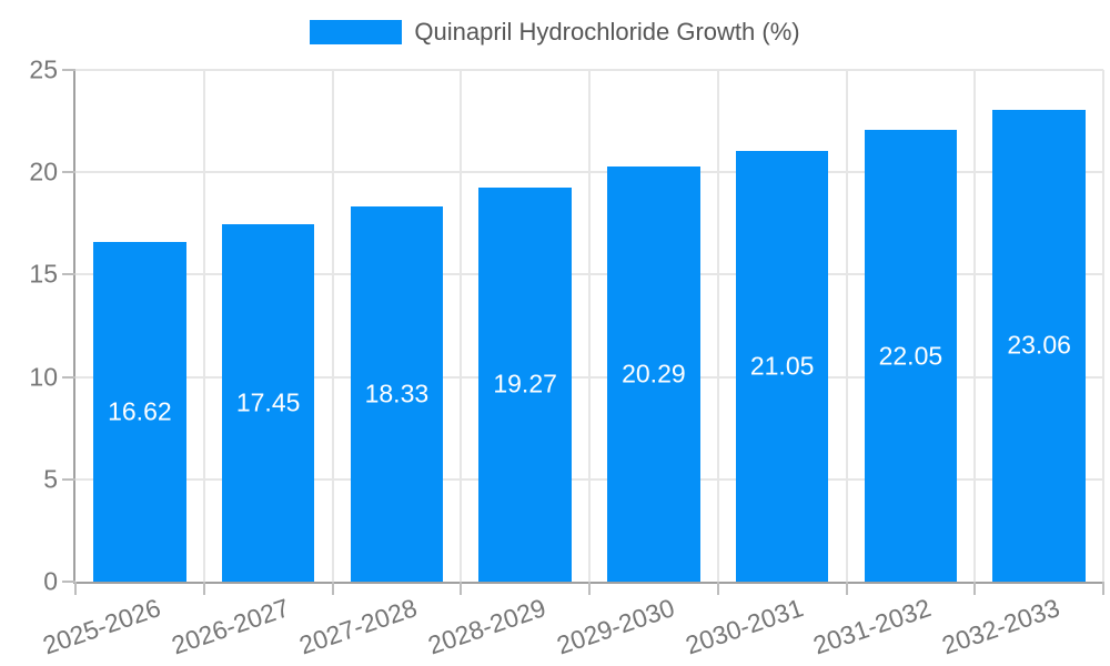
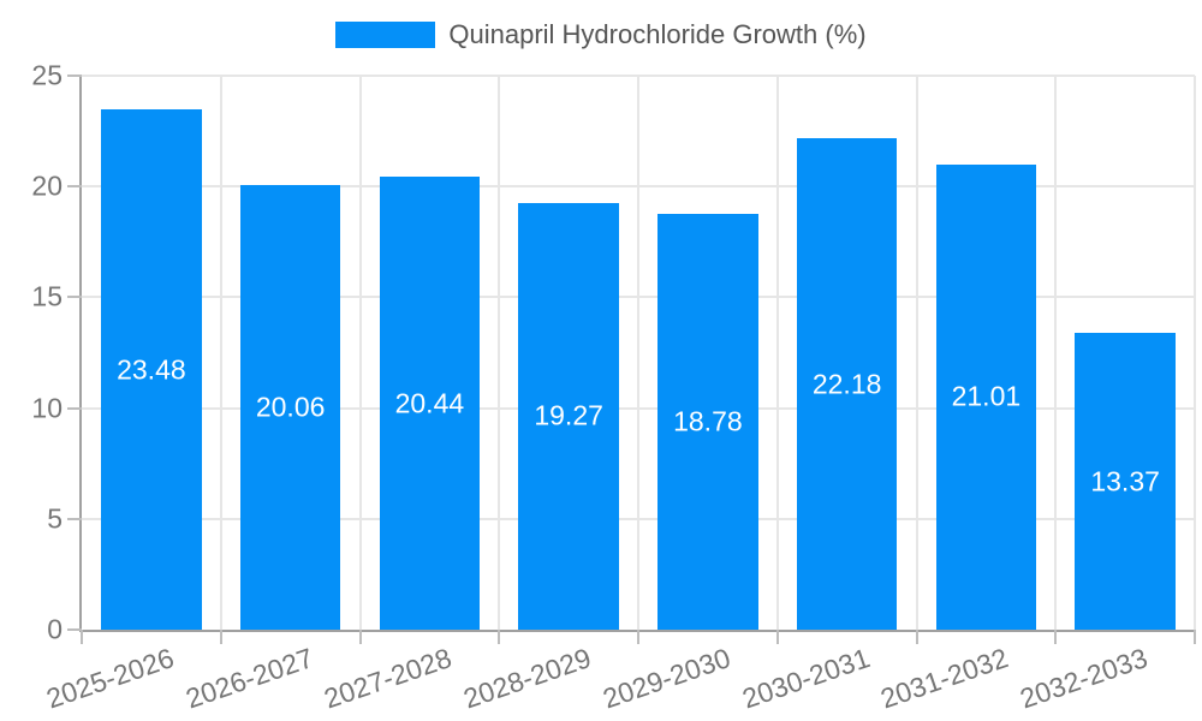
2025-2026: 16.62 -> 23.48
2026-2027: 17.45 -> 20.06
2027-2028: 18.33 -> 20.44
2029-2030: 20.29 -> 18.78
2030-2031: 21.05 -> 22.18
2031-2032: 22.05 -> 21.01
2032-2033: 23.06 -> 13.37
